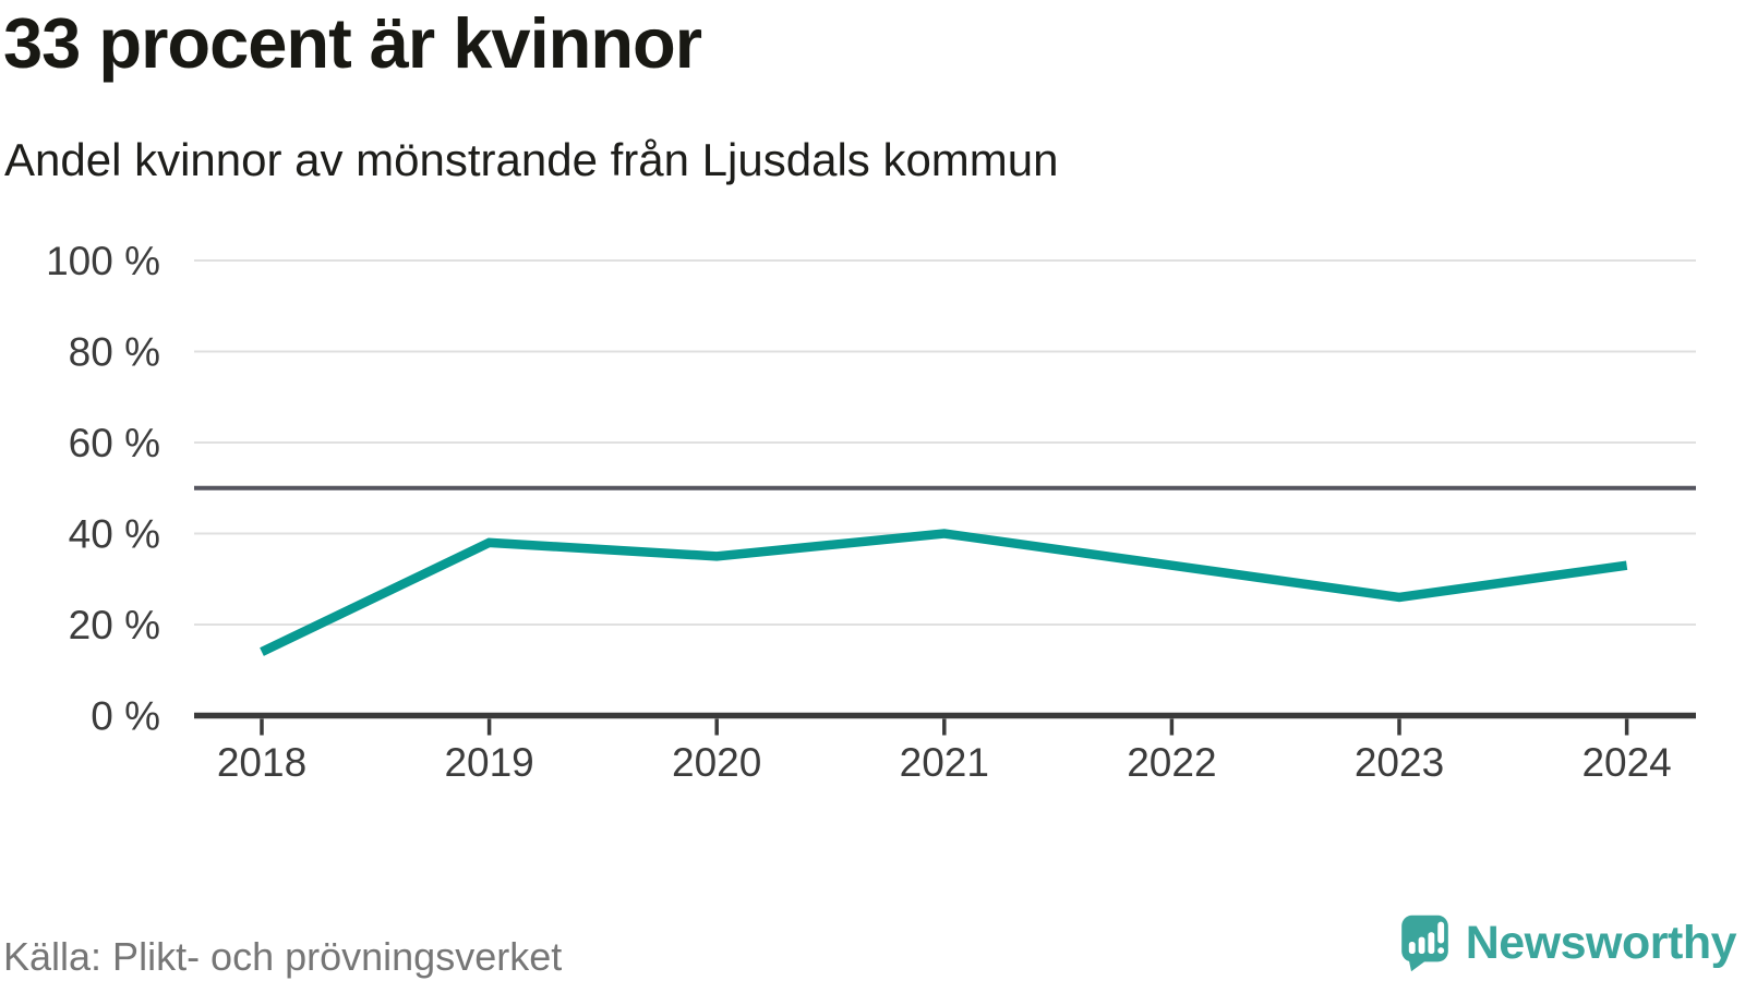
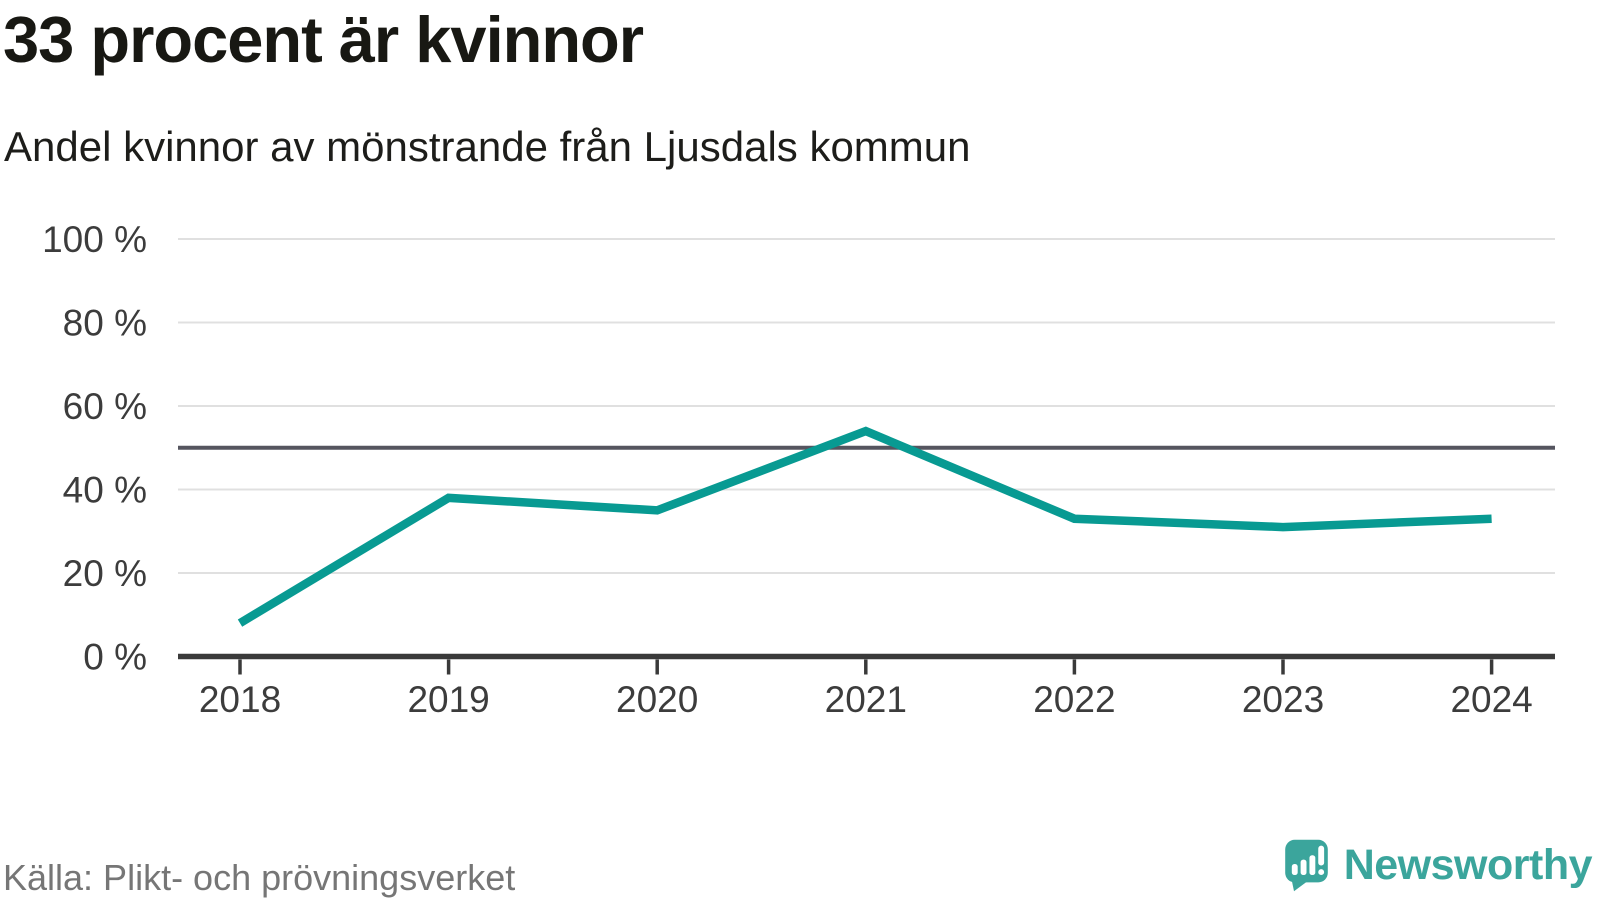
2018: 14% -> 8%
2021: 40% -> 54%
2023: 26% -> 31%
